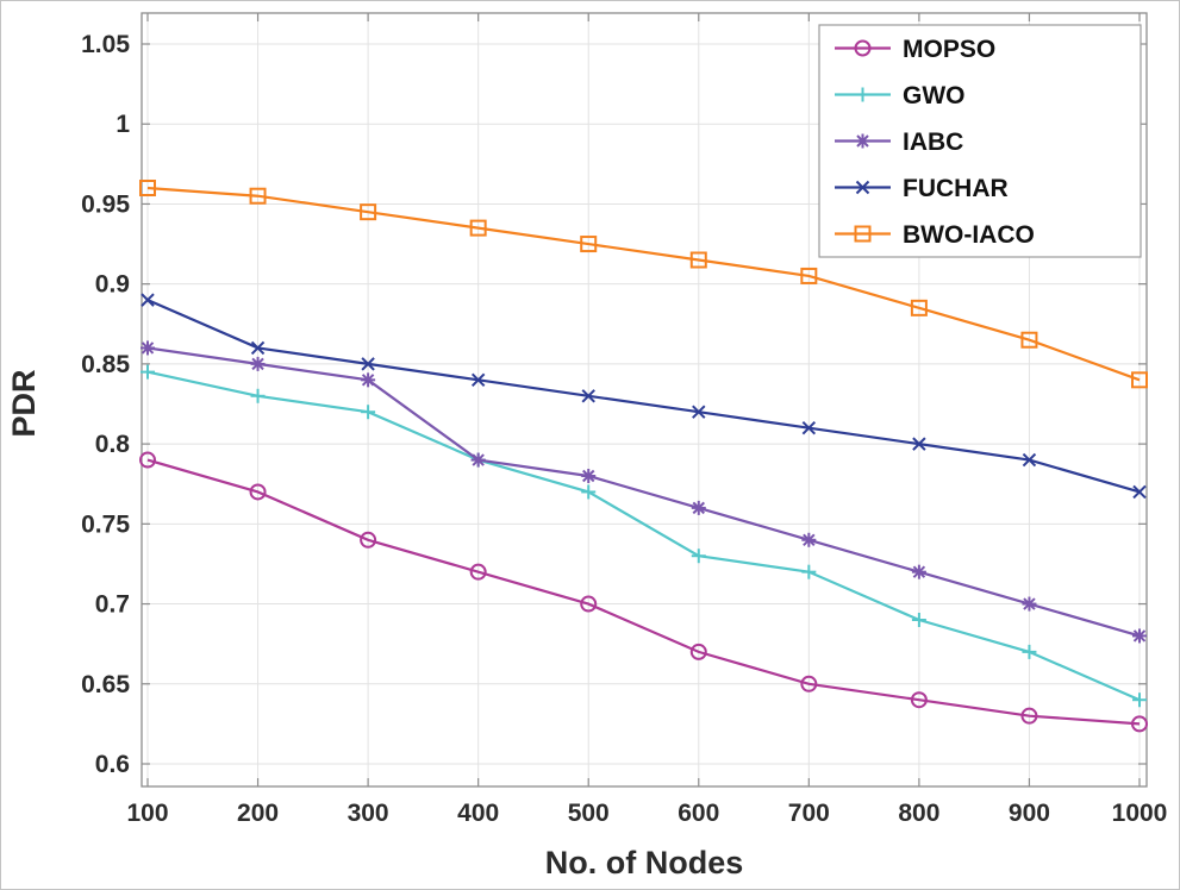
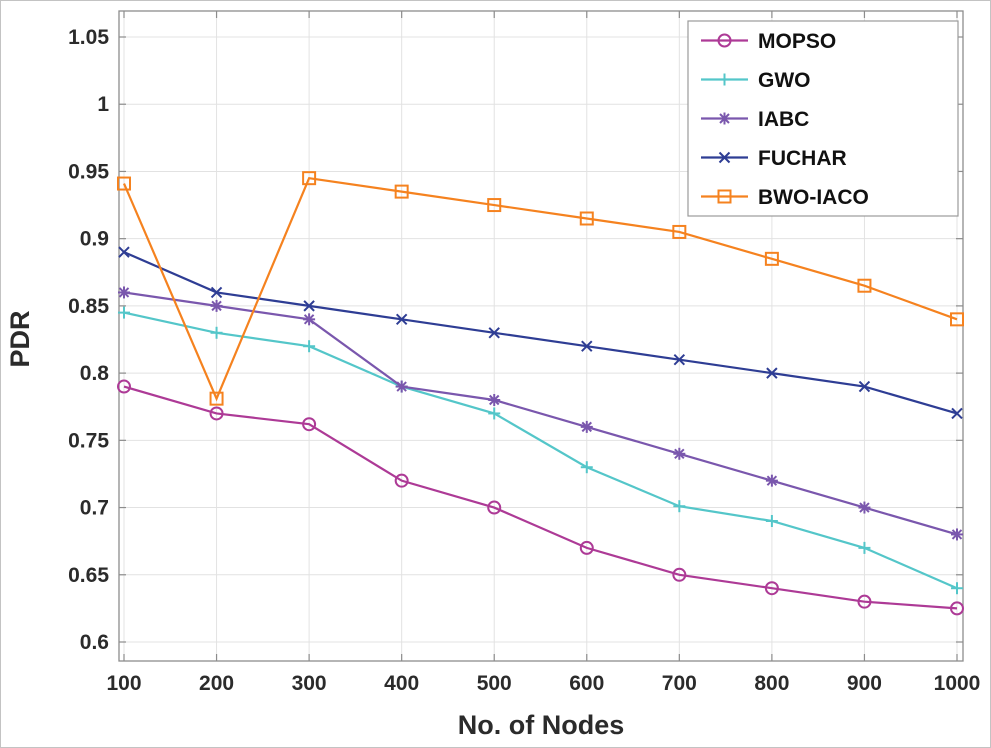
BWO-IACO/100: 0.960 -> 0.941
BWO-IACO/200: 0.955 -> 0.781
MOPSO/300: 0.740 -> 0.762
GWO/700: 0.720 -> 0.701
